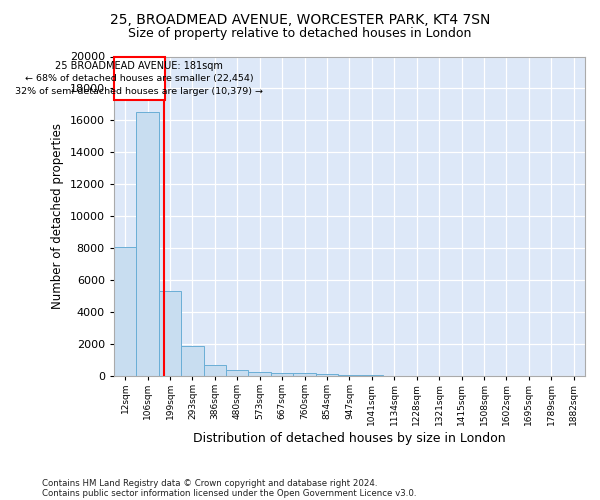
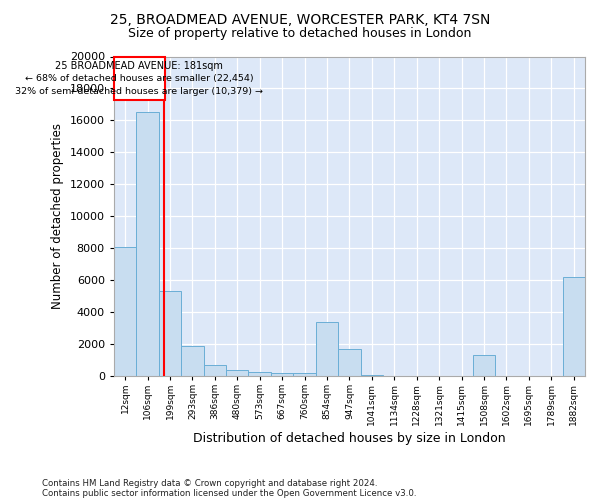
854sqm: 200 -> 3400
947sqm: 100 -> 1700
1508sqm: 0 -> 1300
1882sqm: 0 -> 6200
